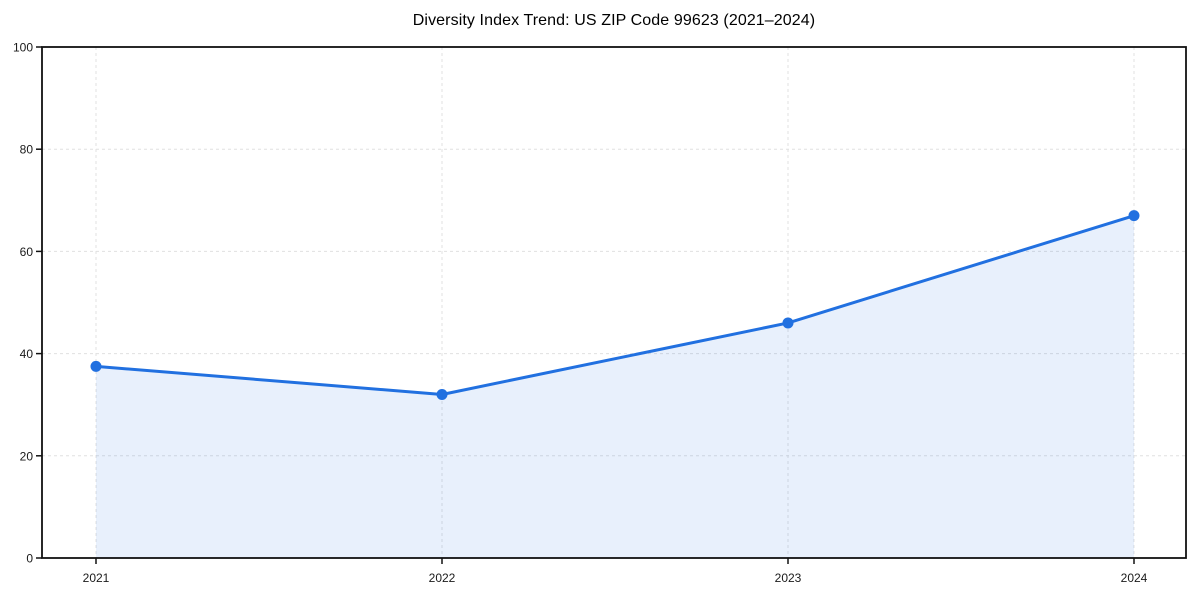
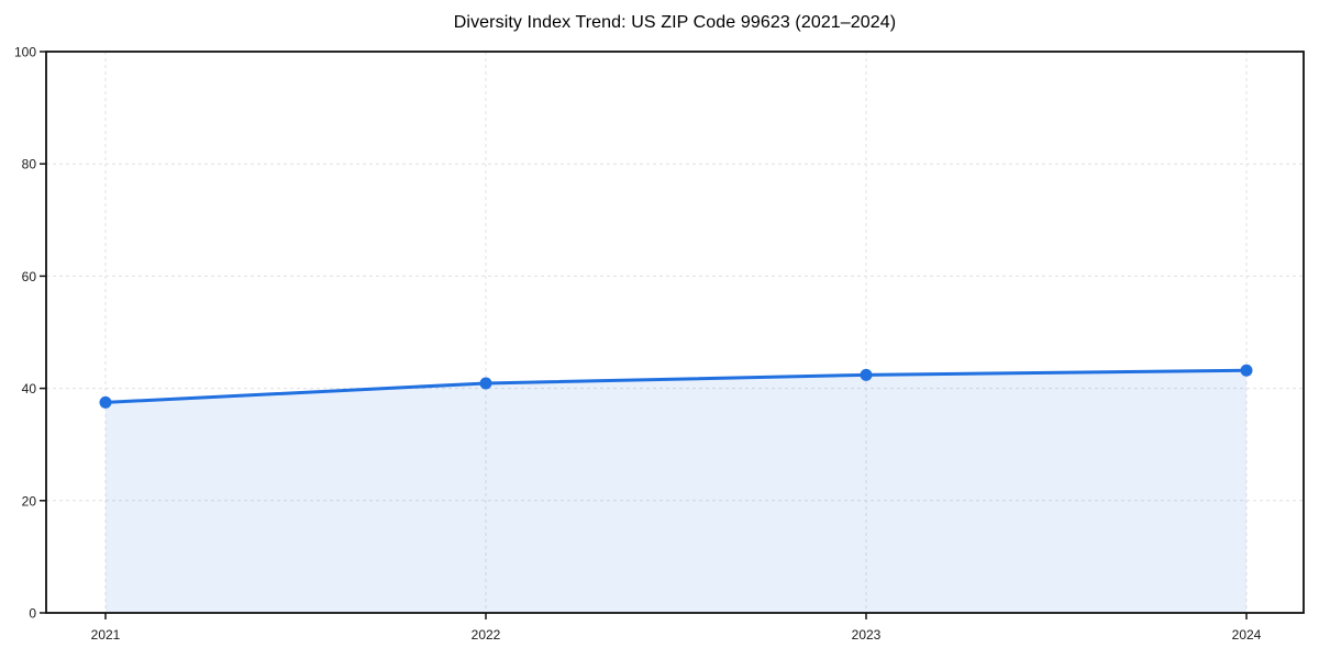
2022: 32 -> 41
2023: 46 -> 42
2024: 67 -> 43
